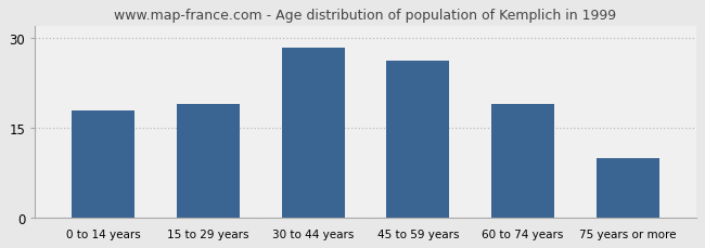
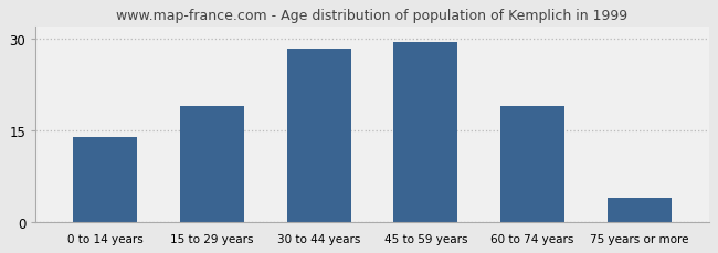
0 to 14 years: 18.0 -> 14.0
45 to 59 years: 26.2 -> 29.5
75 years or more: 10.0 -> 4.0
